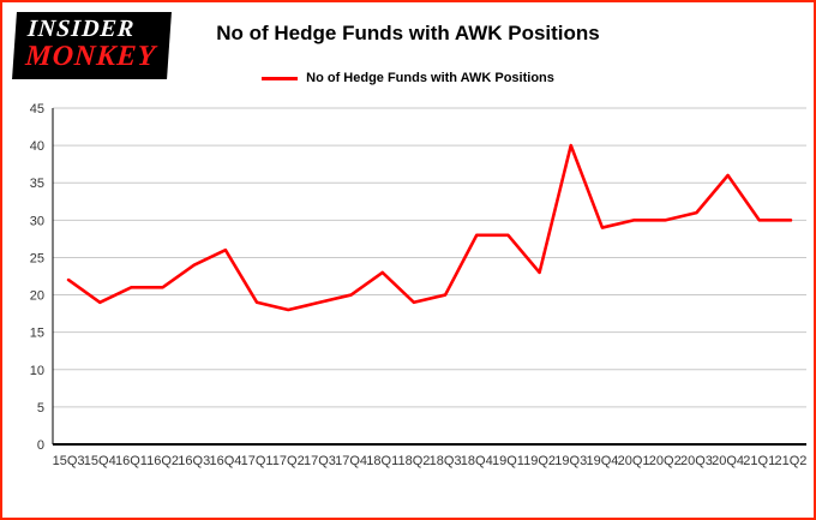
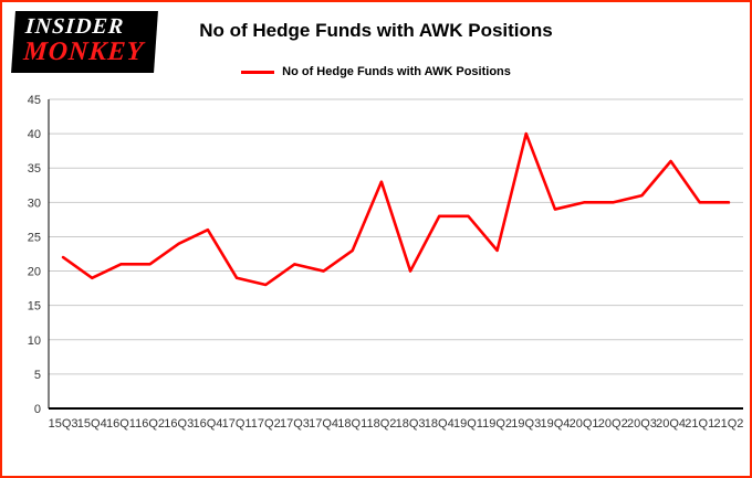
17Q3: 19 -> 21
18Q2: 19 -> 33
